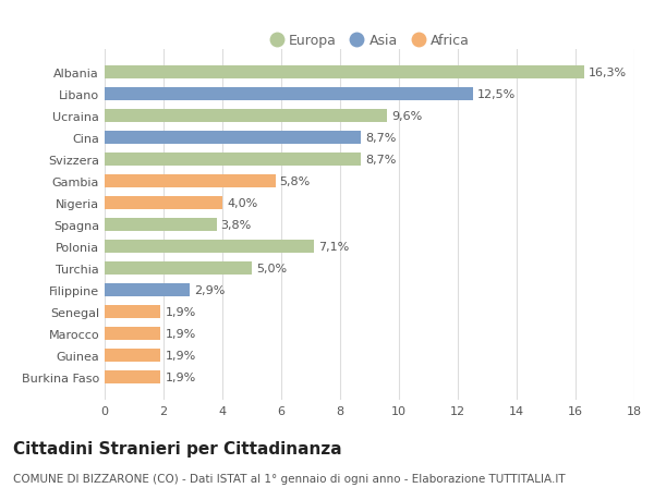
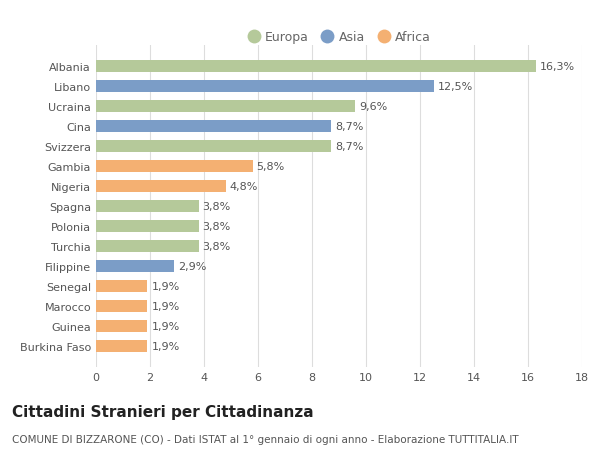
Nigeria: 4,0% -> 4,8%
Polonia: 7,1% -> 3,8%
Turchia: 5,0% -> 3,8%
